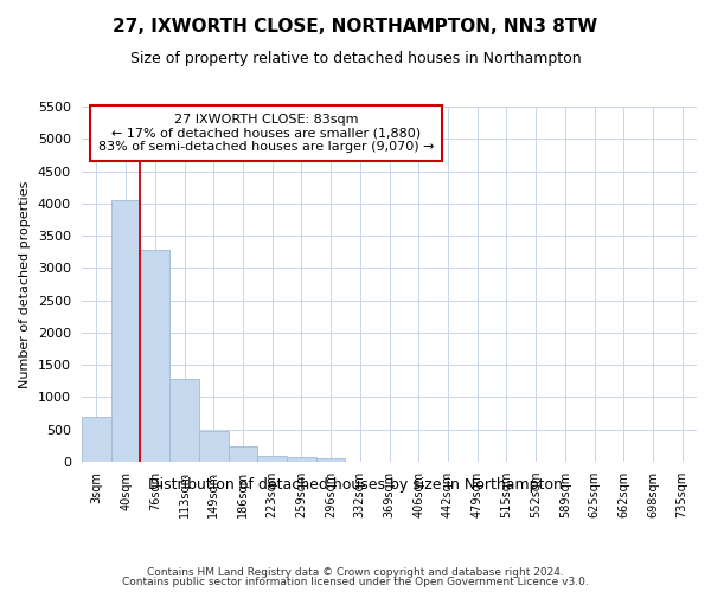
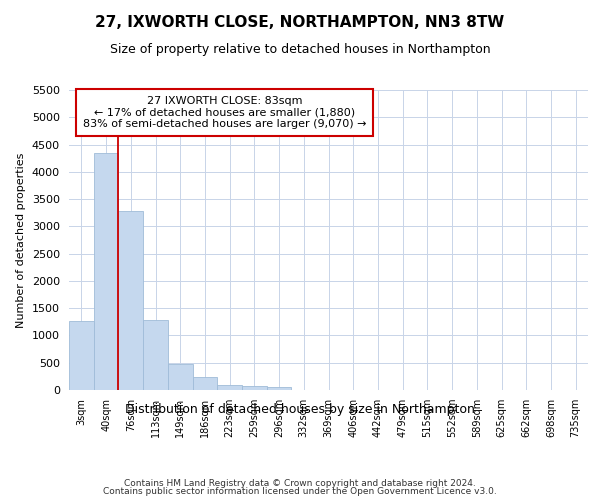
3sqm: 700 -> 1270
40sqm: 4060 -> 4350
